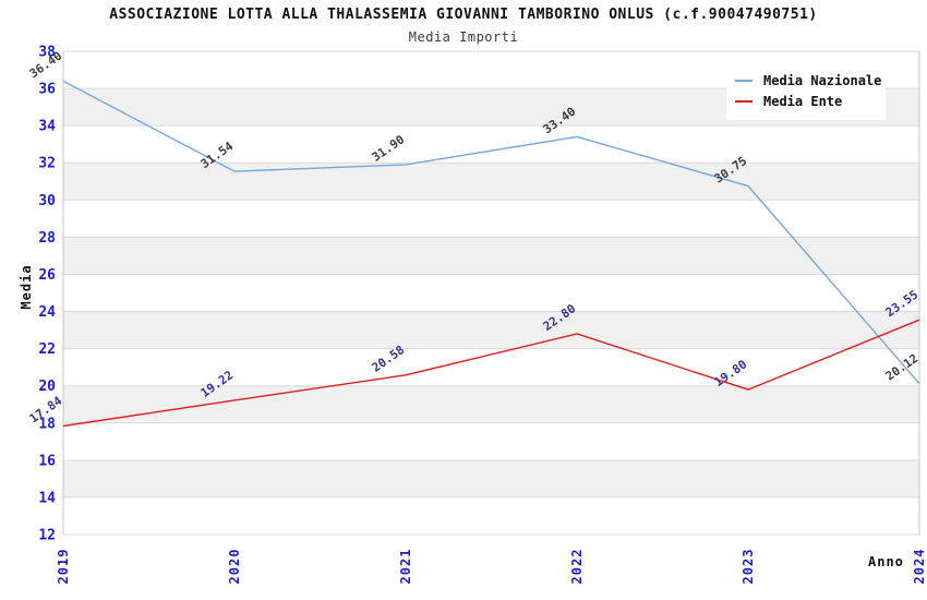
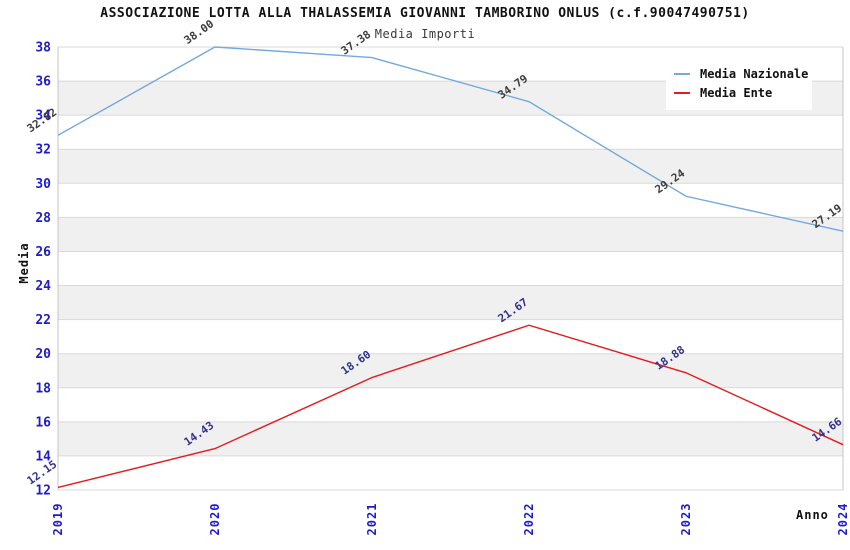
Media Nazionale/2019: 36.40 -> 32.82
Media Ente/2019: 17.84 -> 12.15
Media Nazionale/2020: 31.54 -> 38.00
Media Ente/2020: 19.22 -> 14.43
Media Nazionale/2021: 31.90 -> 37.38
Media Ente/2021: 20.58 -> 18.60
Media Nazionale/2022: 33.40 -> 34.79
Media Ente/2022: 22.80 -> 21.67
Media Nazionale/2023: 30.75 -> 29.24
Media Ente/2023: 19.80 -> 18.88
Media Nazionale/2024: 20.12 -> 27.19
Media Ente/2024: 23.55 -> 14.66
